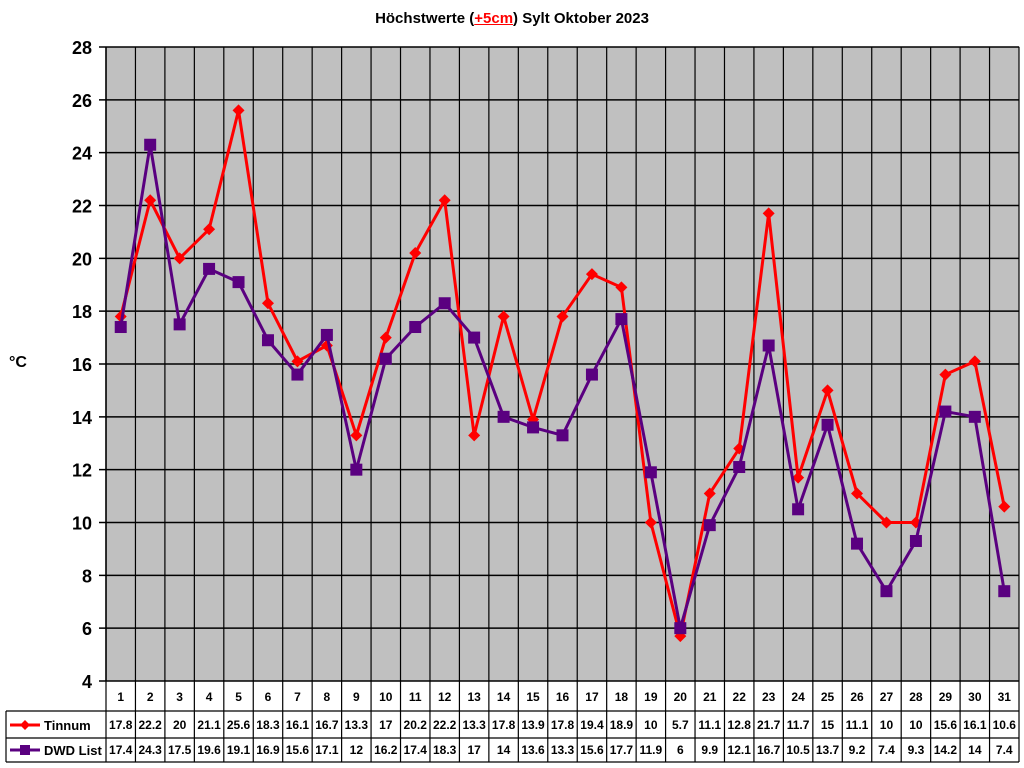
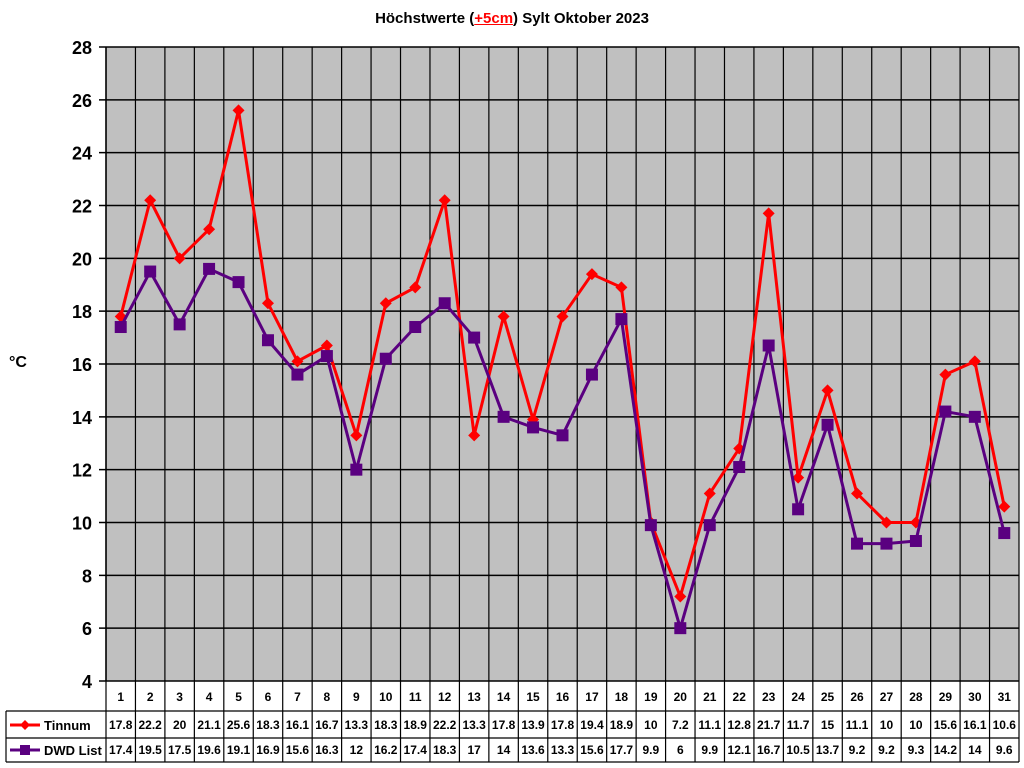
DWD List/2: 24.3 -> 19.5
DWD List/8: 17.1 -> 16.3
Tinnum/10: 17 -> 18.3
Tinnum/11: 20.2 -> 18.9
DWD List/19: 11.9 -> 9.9
Tinnum/20: 5.7 -> 7.2
DWD List/27: 7.4 -> 9.2
DWD List/31: 7.4 -> 9.6
